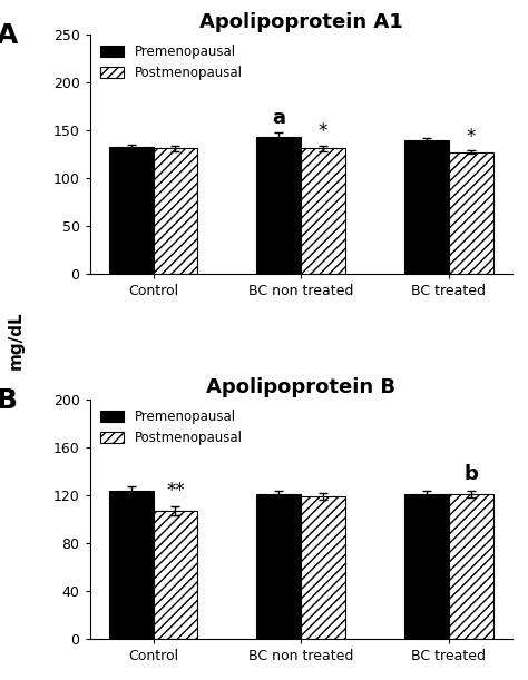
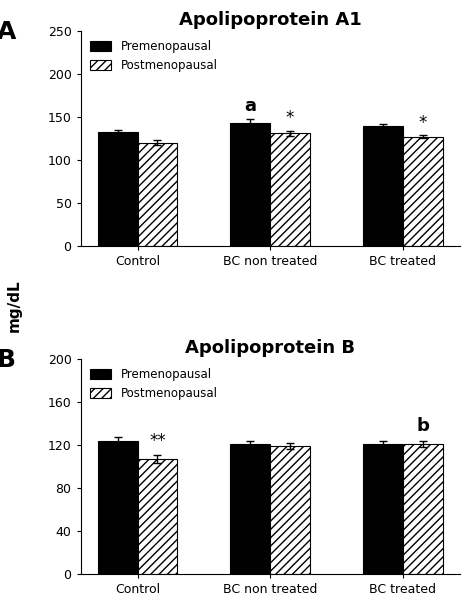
Apolipoprotein A1/Postmenopausal/Control: 131 -> 120
